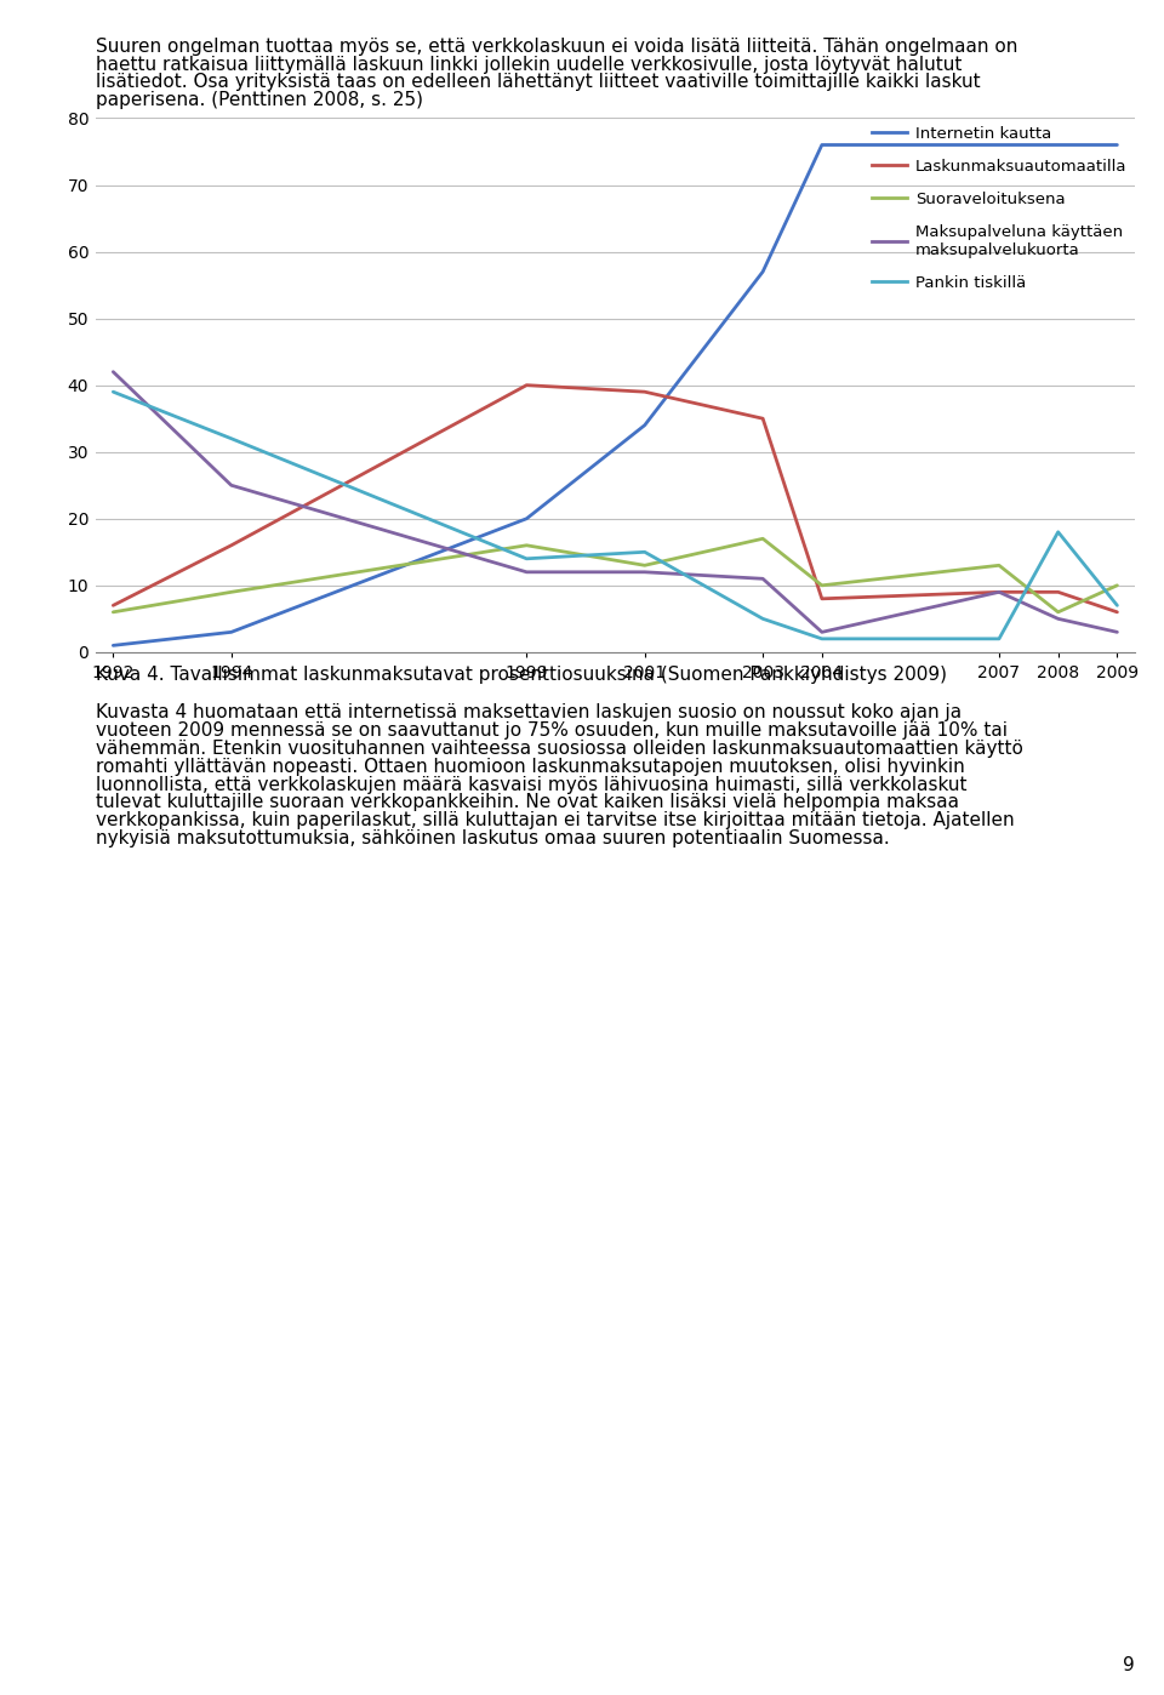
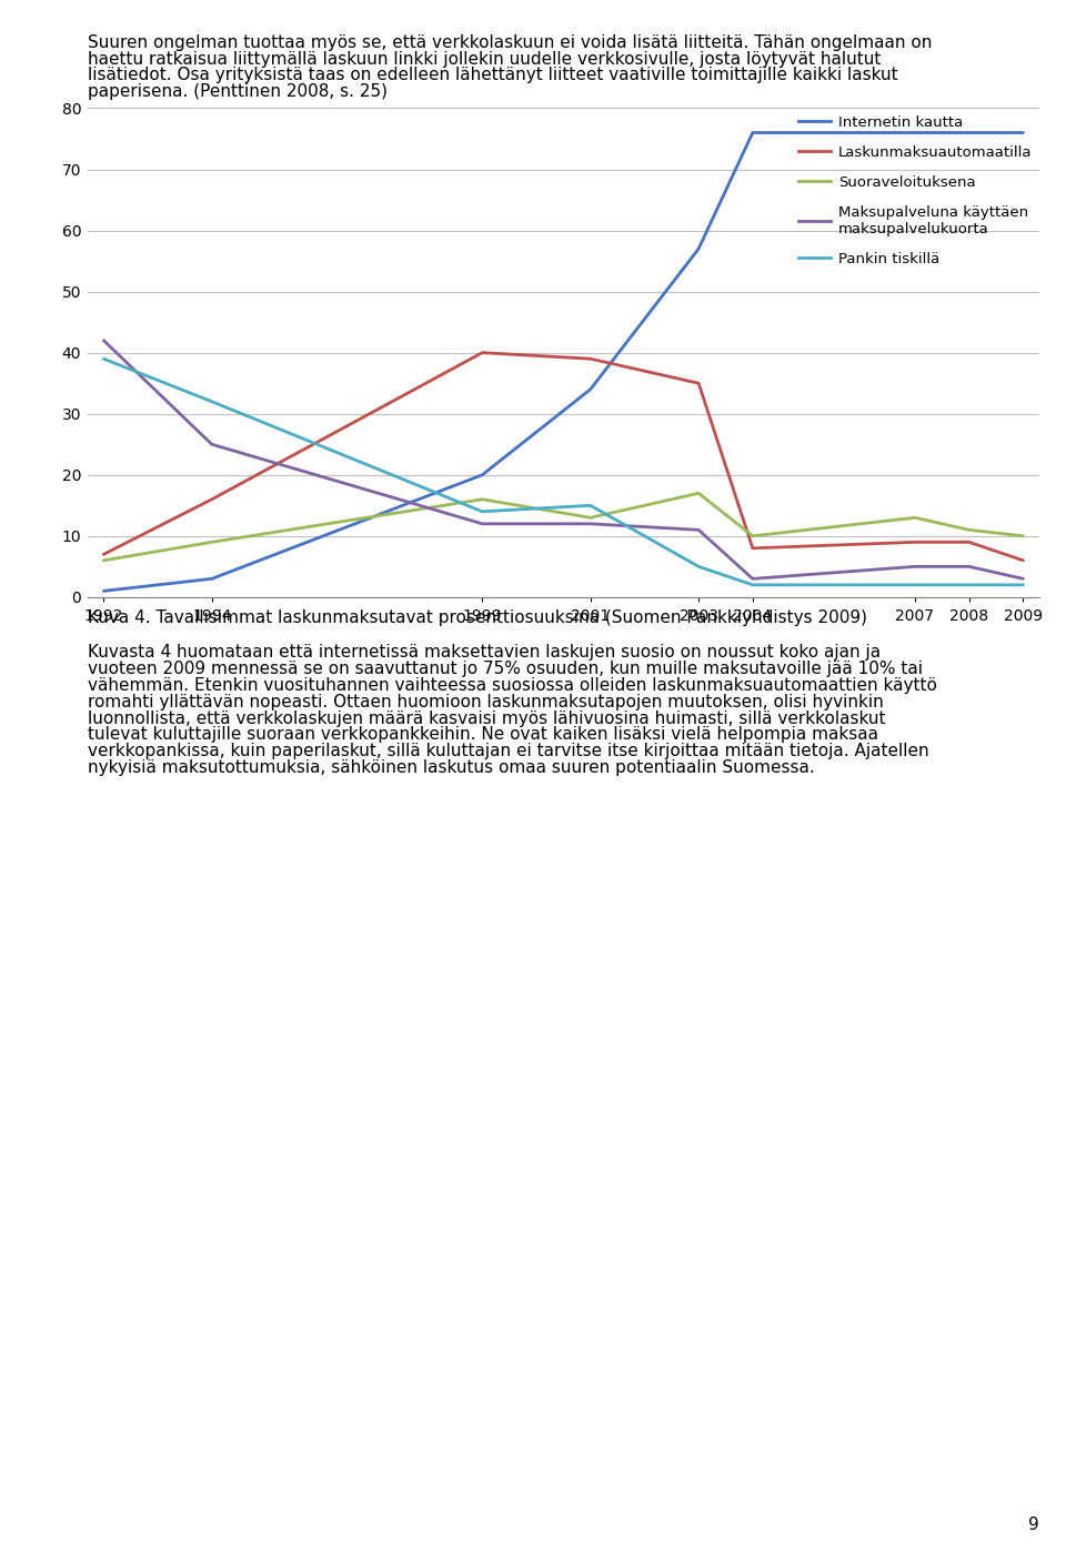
Maksupalveluna käyttäen maksupalvelukuorta/2007: 9 -> 5
Suoraveloituksena/2008: 6 -> 11
Pankin tiskillä/2008: 18 -> 2
Pankin tiskillä/2009: 7 -> 2
